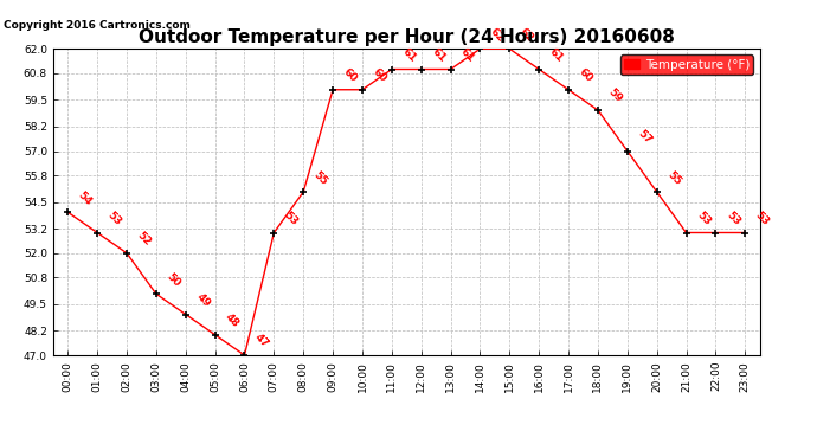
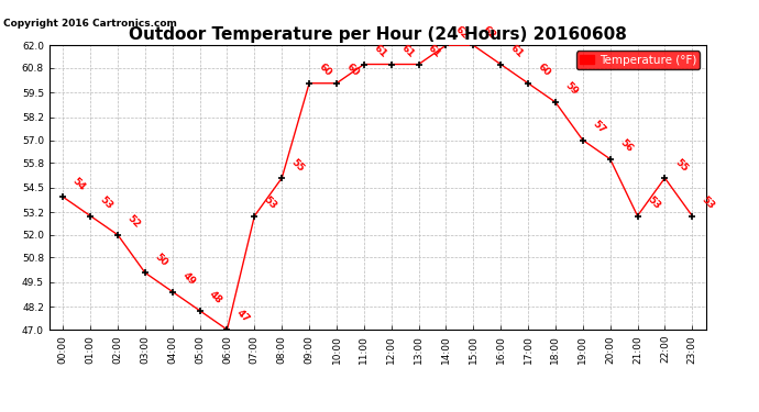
20:00: 55 -> 56
22:00: 53 -> 55
